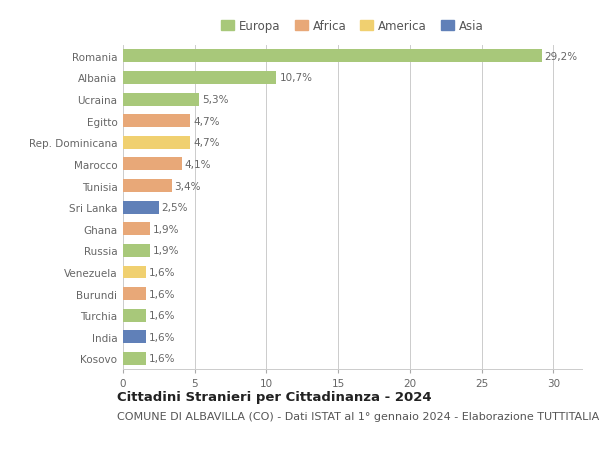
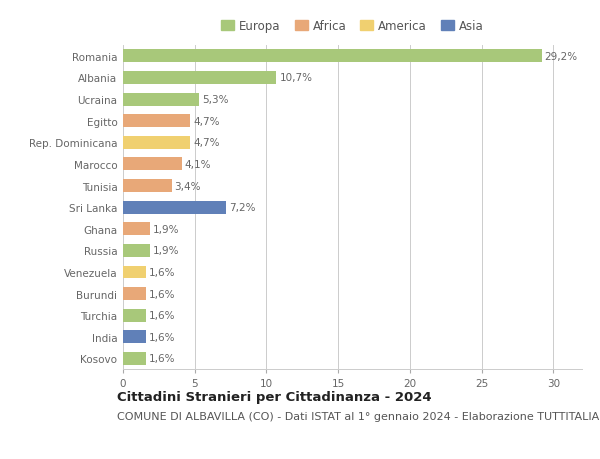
Sri Lanka: 2,5% -> 7,2%
